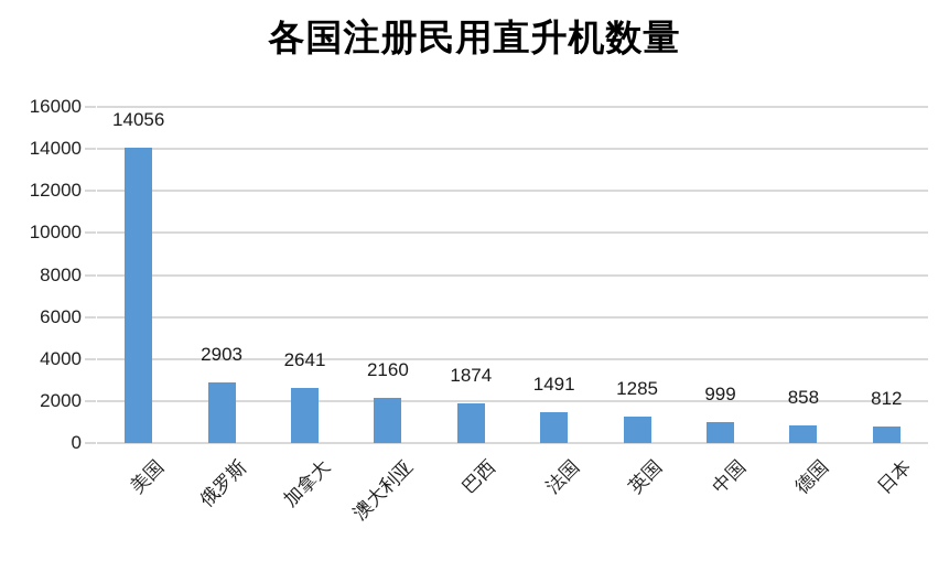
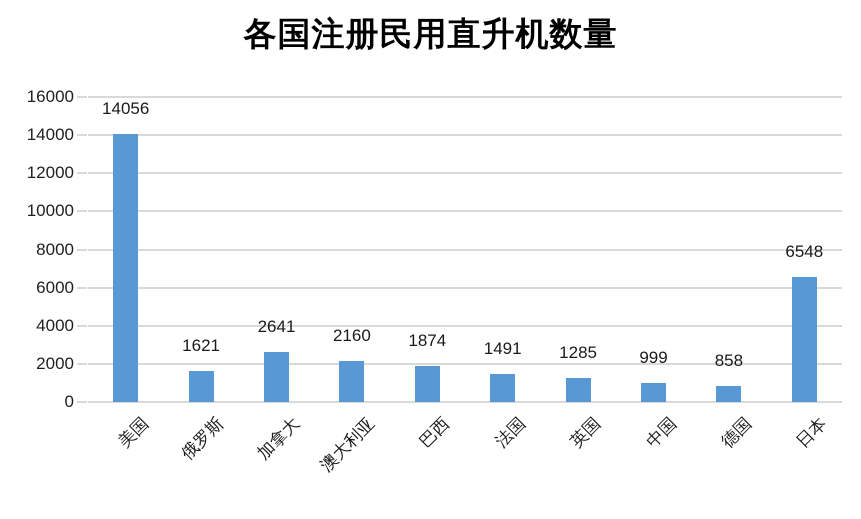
俄罗斯: 2903 -> 1621
日本: 812 -> 6548
